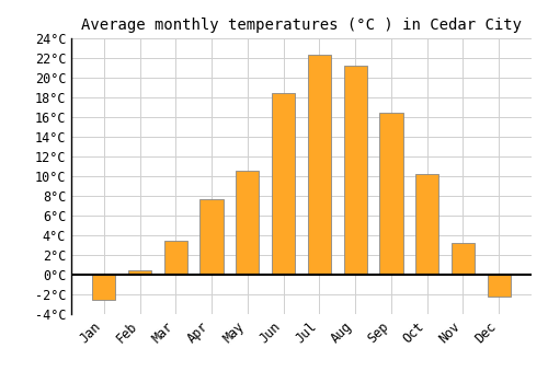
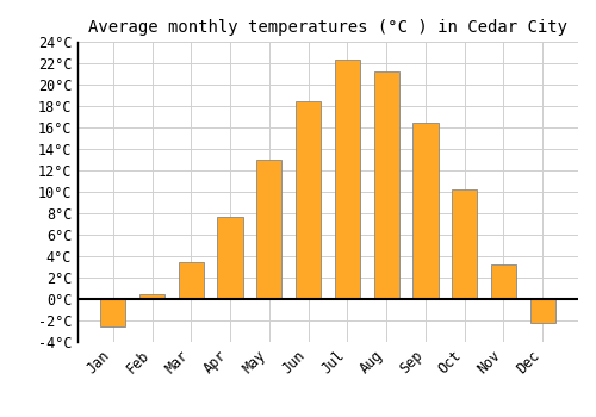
May: 10.6°C -> 13.0°C
